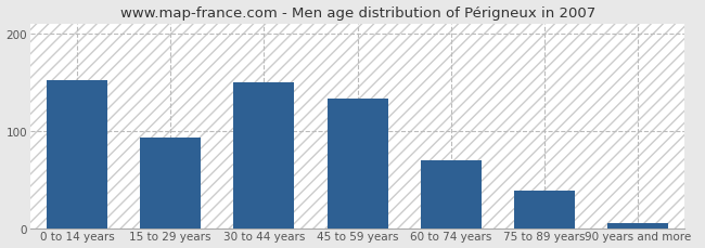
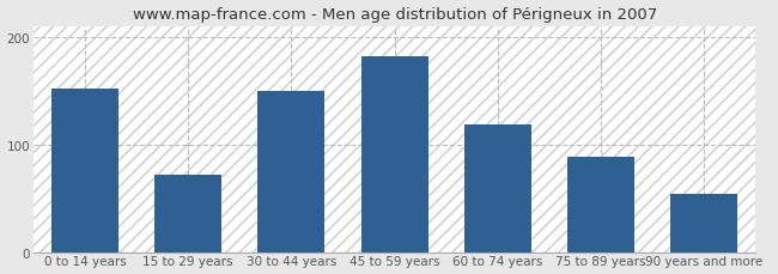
15 to 29 years: 93 -> 72
45 to 59 years: 133 -> 182
60 to 74 years: 70 -> 118
75 to 89 years: 38 -> 88
90 years and more: 5 -> 54
